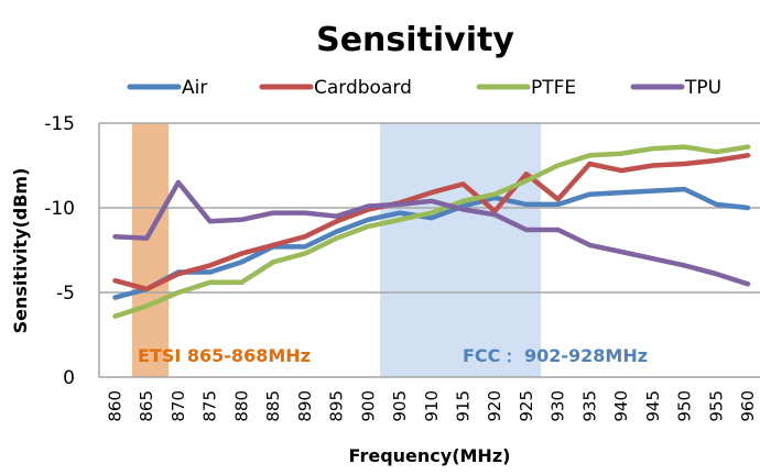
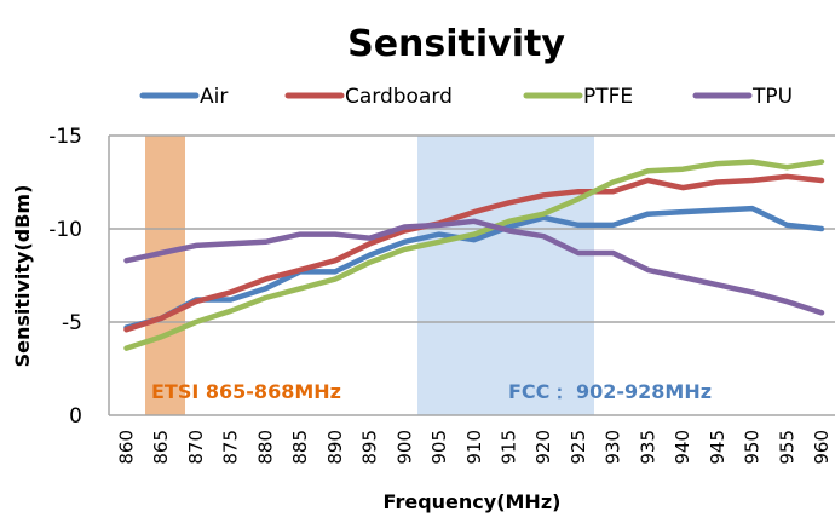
Cardboard/860: -5.7 -> -4.6
TPU/865: -8.2 -> -8.7
TPU/870: -11.5 -> -9.1
PTFE/880: -5.6 -> -6.3
Cardboard/920: -9.8 -> -11.8
Cardboard/930: -10.5 -> -12.0
Cardboard/960: -13.1 -> -12.6
